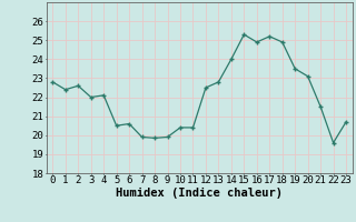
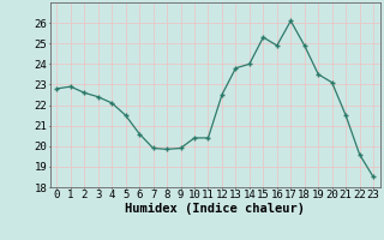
1: 22.4 -> 22.9
3: 22.0 -> 22.4
5: 20.5 -> 21.5
13: 22.8 -> 23.8
17: 25.2 -> 26.1
23: 20.7 -> 18.5
